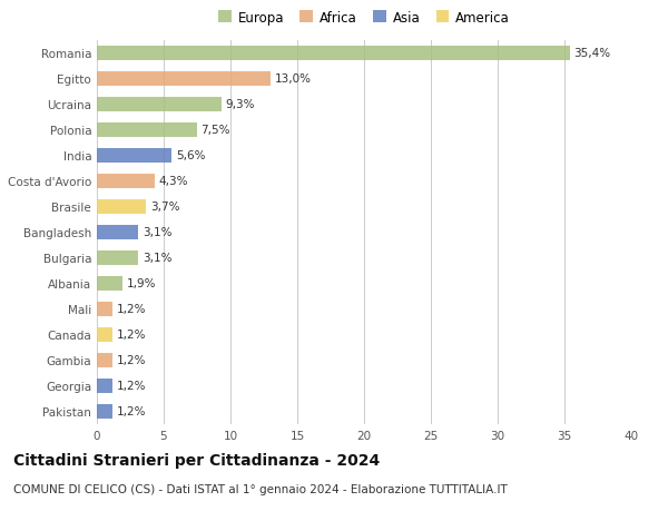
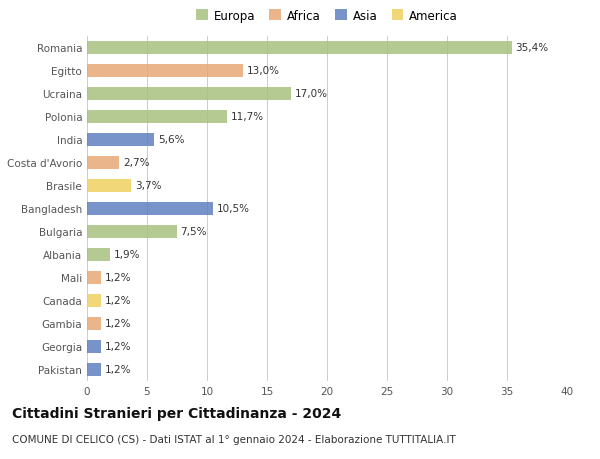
Ucraina: 9,3% -> 17,0%
Polonia: 7,5% -> 11,7%
Costa d'Avorio: 4,3% -> 2,7%
Bangladesh: 3,1% -> 10,5%
Bulgaria: 3,1% -> 7,5%
